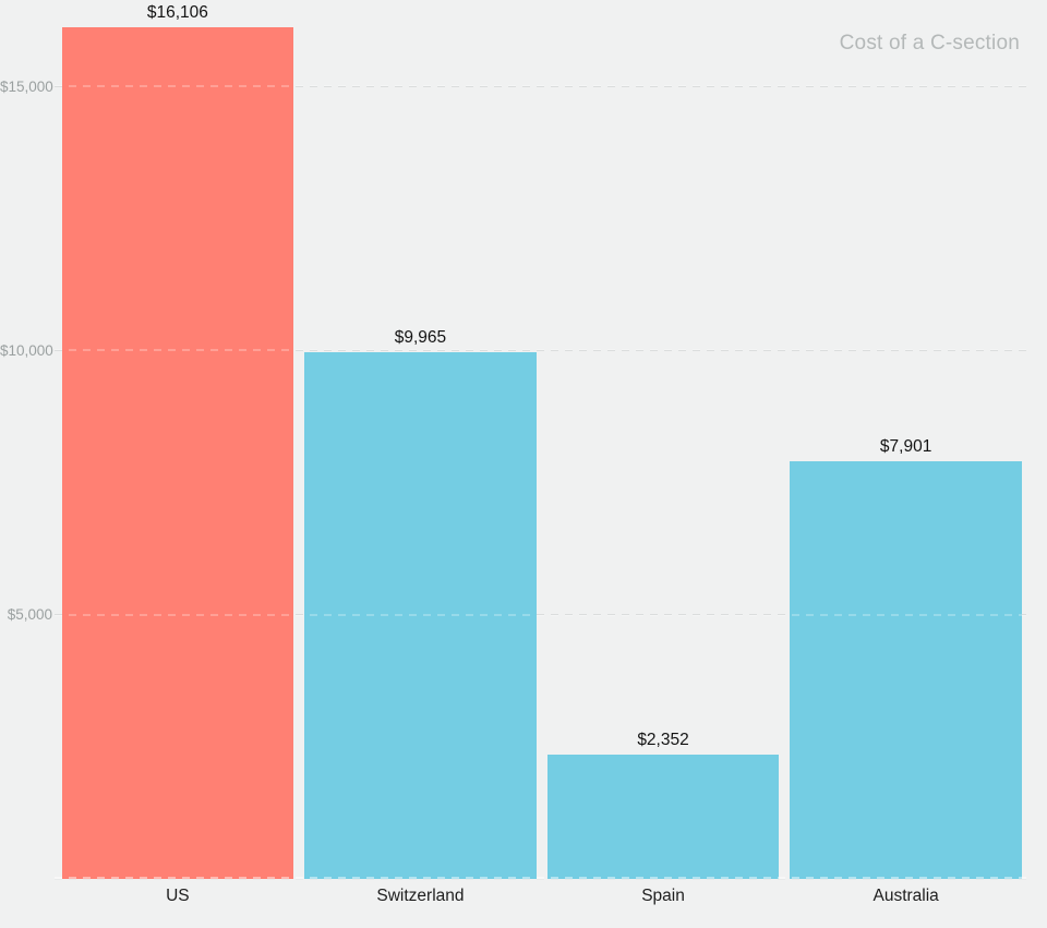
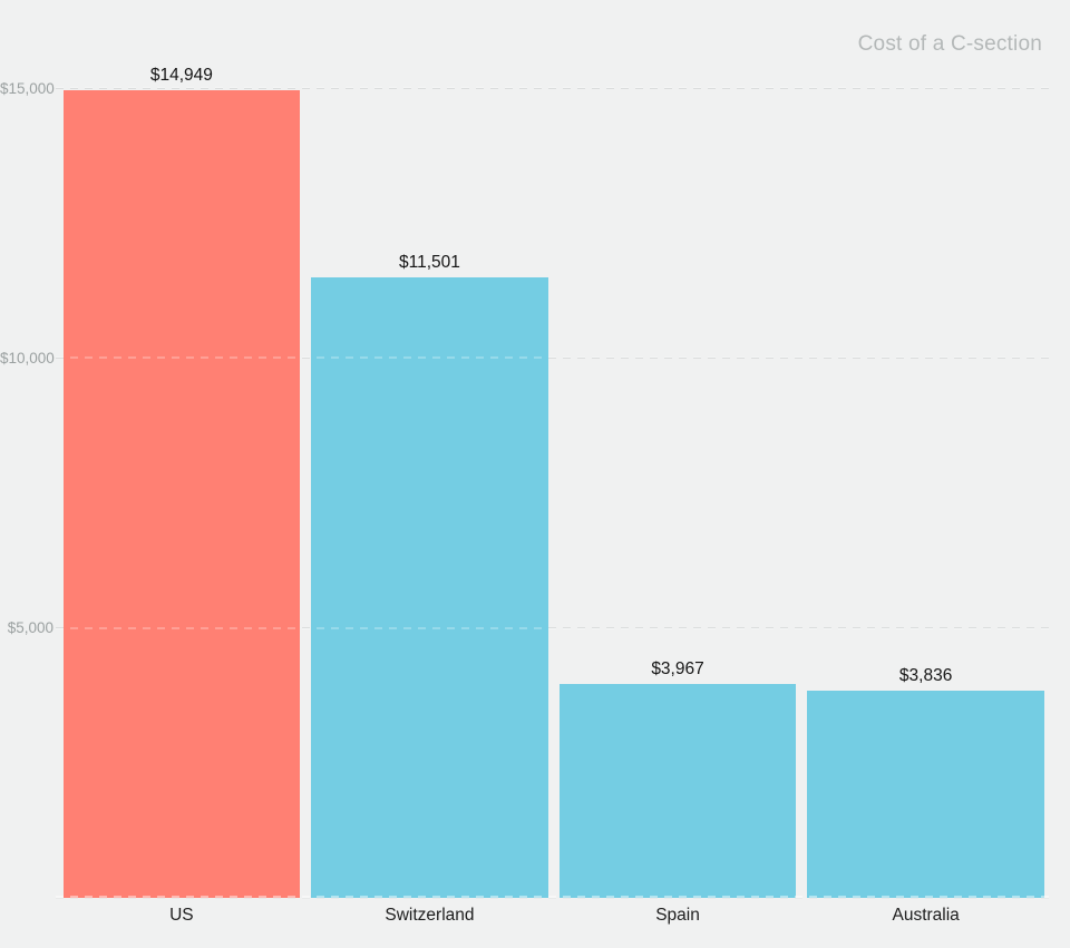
US: $16,106 -> $14,949
Switzerland: $9,965 -> $11,501
Spain: $2,352 -> $3,967
Australia: $7,901 -> $3,836
